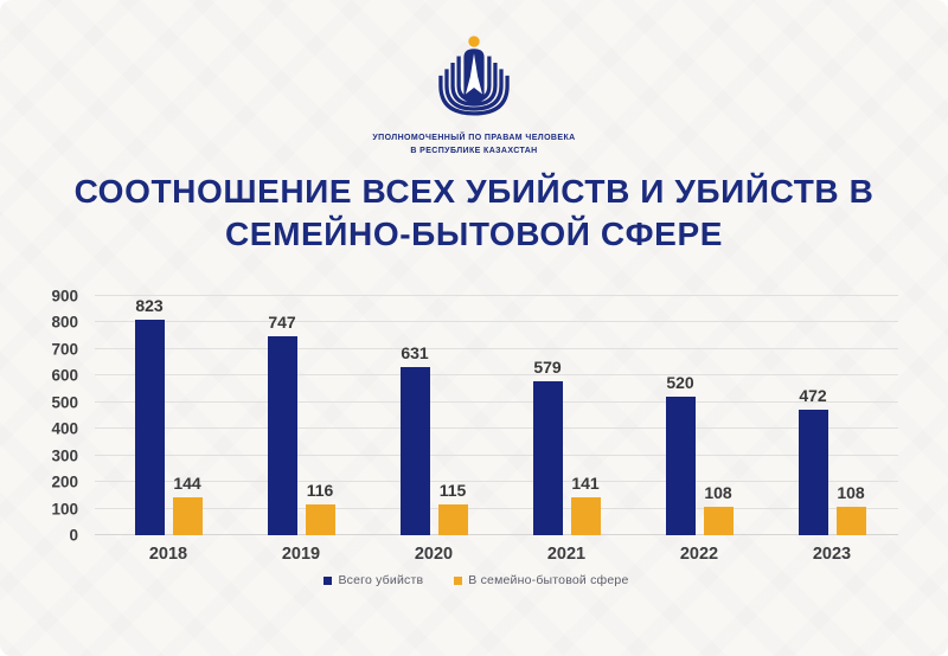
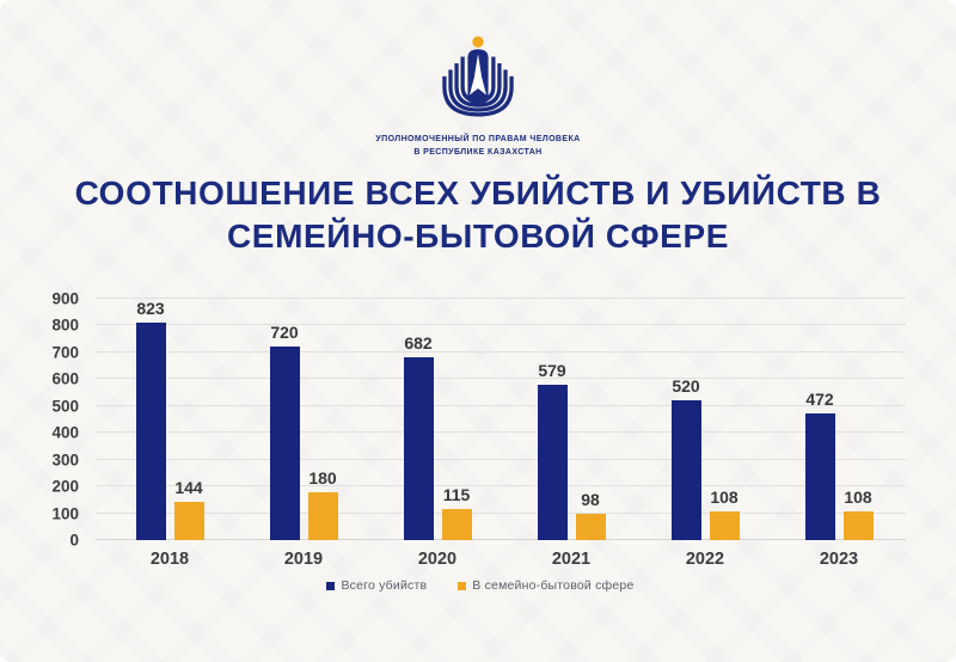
Всего убийств/2019: 747 -> 720
В семейно-бытовой сфере/2019: 116 -> 180
Всего убийств/2020: 631 -> 682
В семейно-бытовой сфере/2021: 141 -> 98
